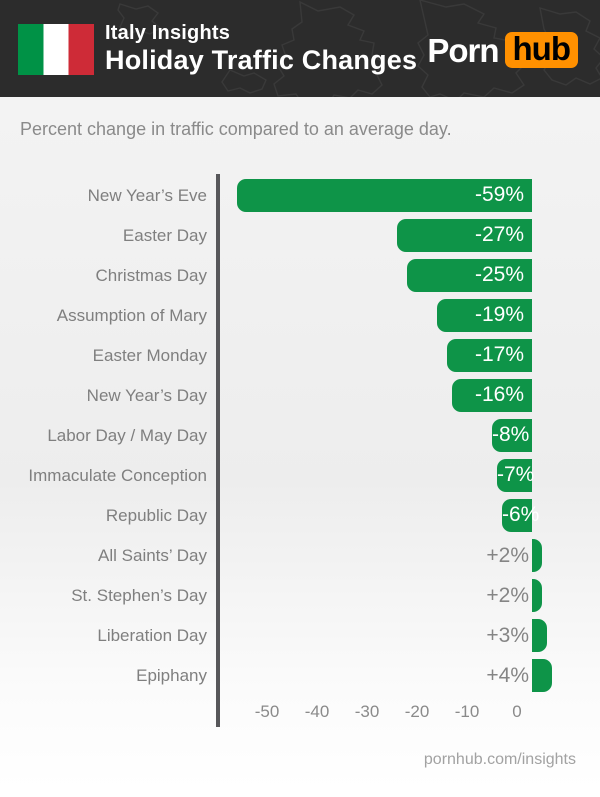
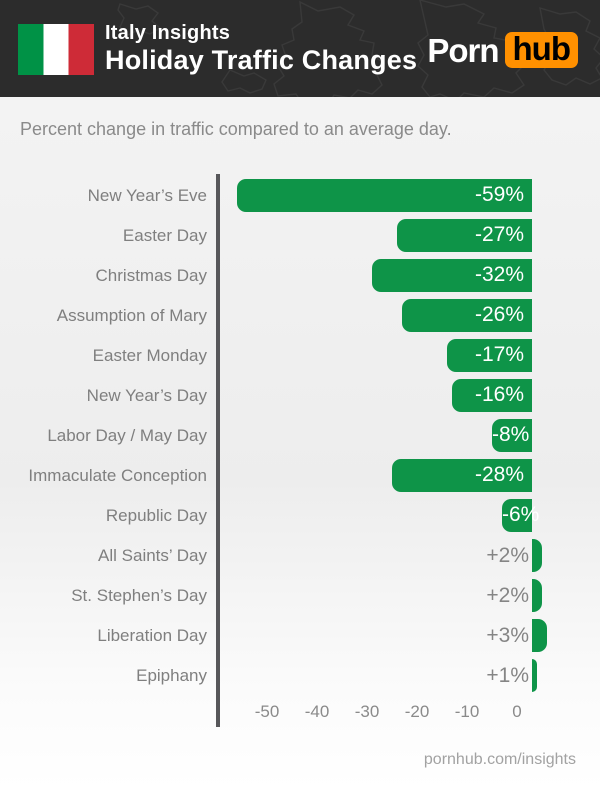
Christmas Day: -25% -> -32%
Assumption of Mary: -19% -> -26%
Immaculate Conception: -7% -> -28%
Epiphany: +4% -> +1%
